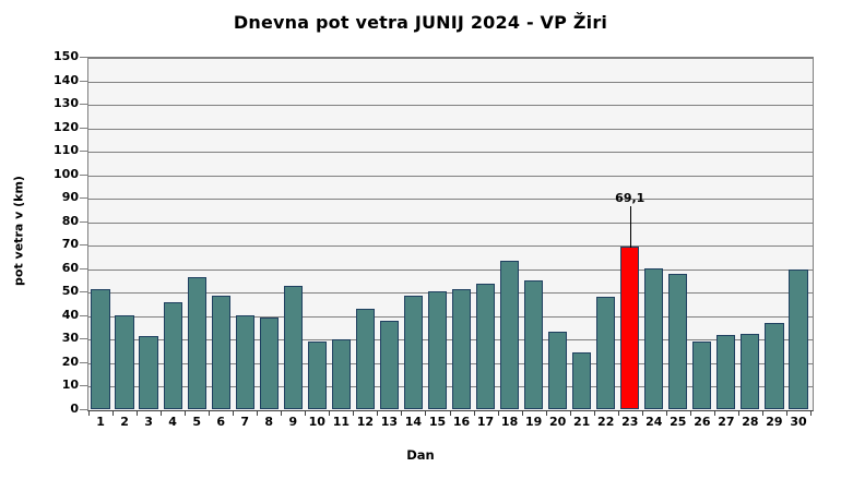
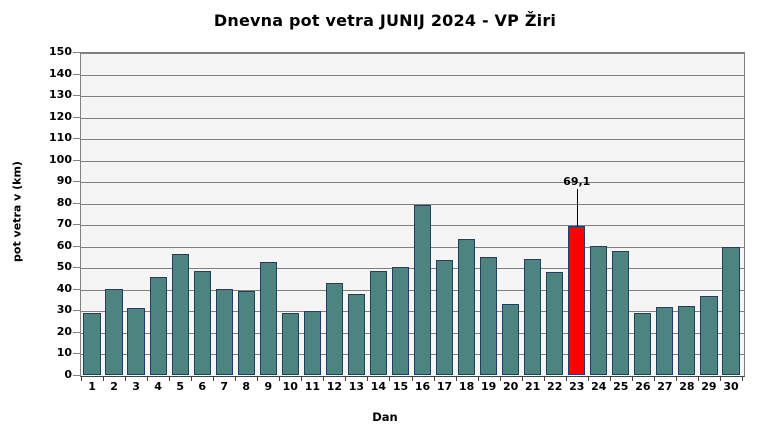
1: 51 -> 29
16: 51 -> 79
21: 24 -> 54
